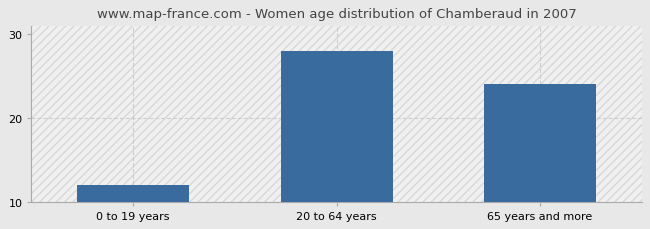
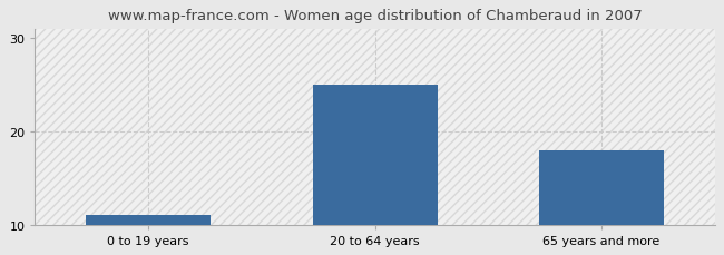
0 to 19 years: 12 -> 11
20 to 64 years: 28 -> 25
65 years and more: 24 -> 18
